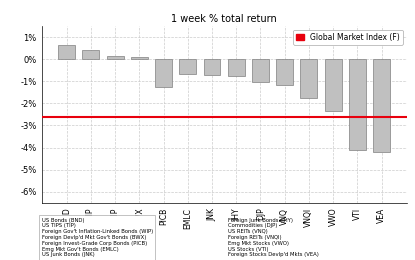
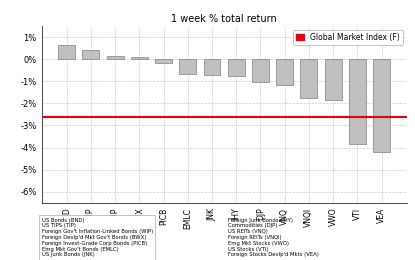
PICB: -1.25% -> -0.18%
VWO: -2.35% -> -1.85%
VTI: -4.10% -> -3.85%
